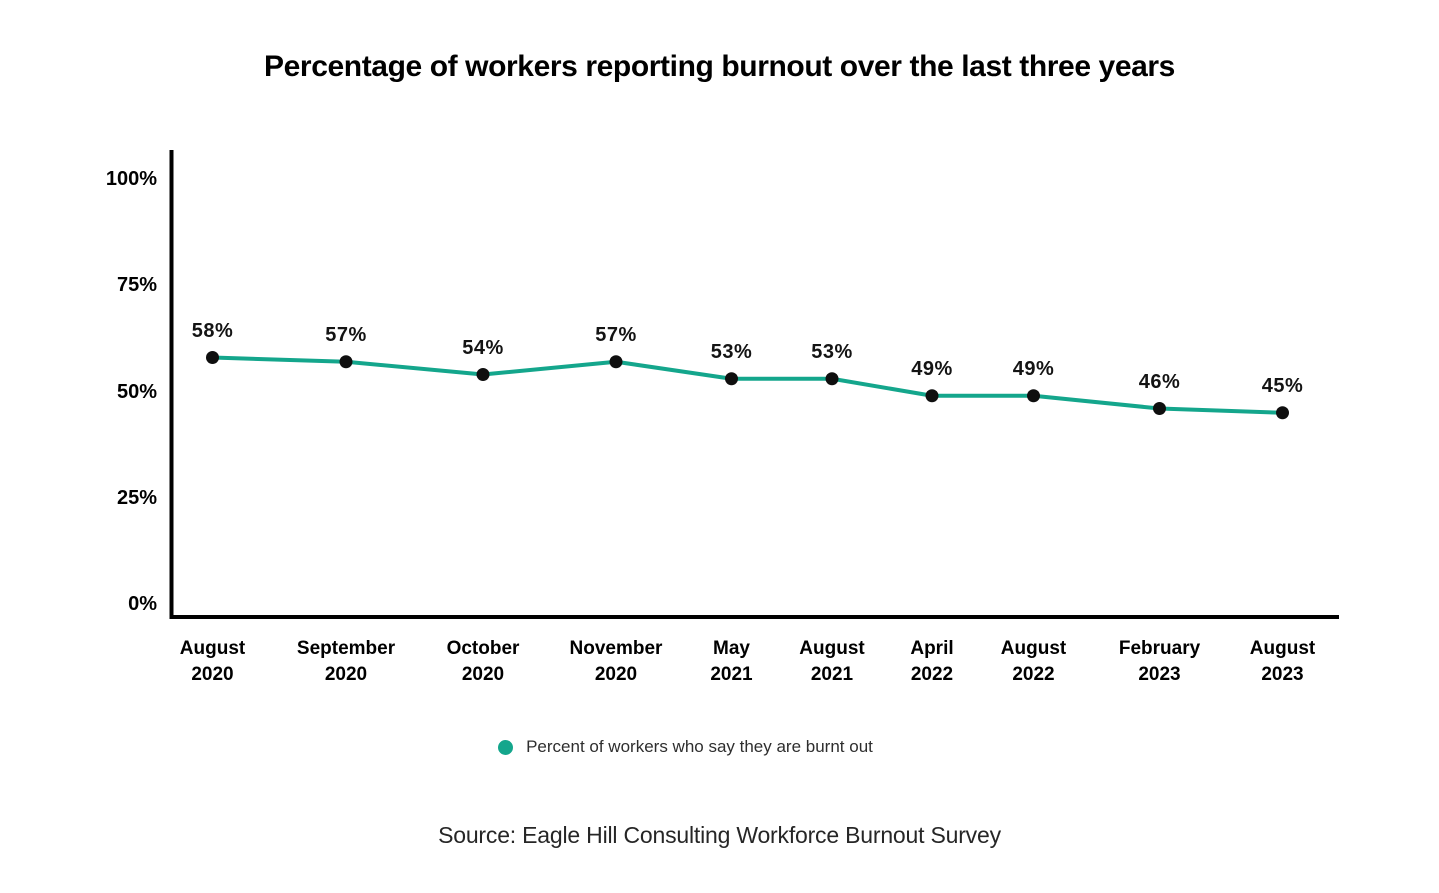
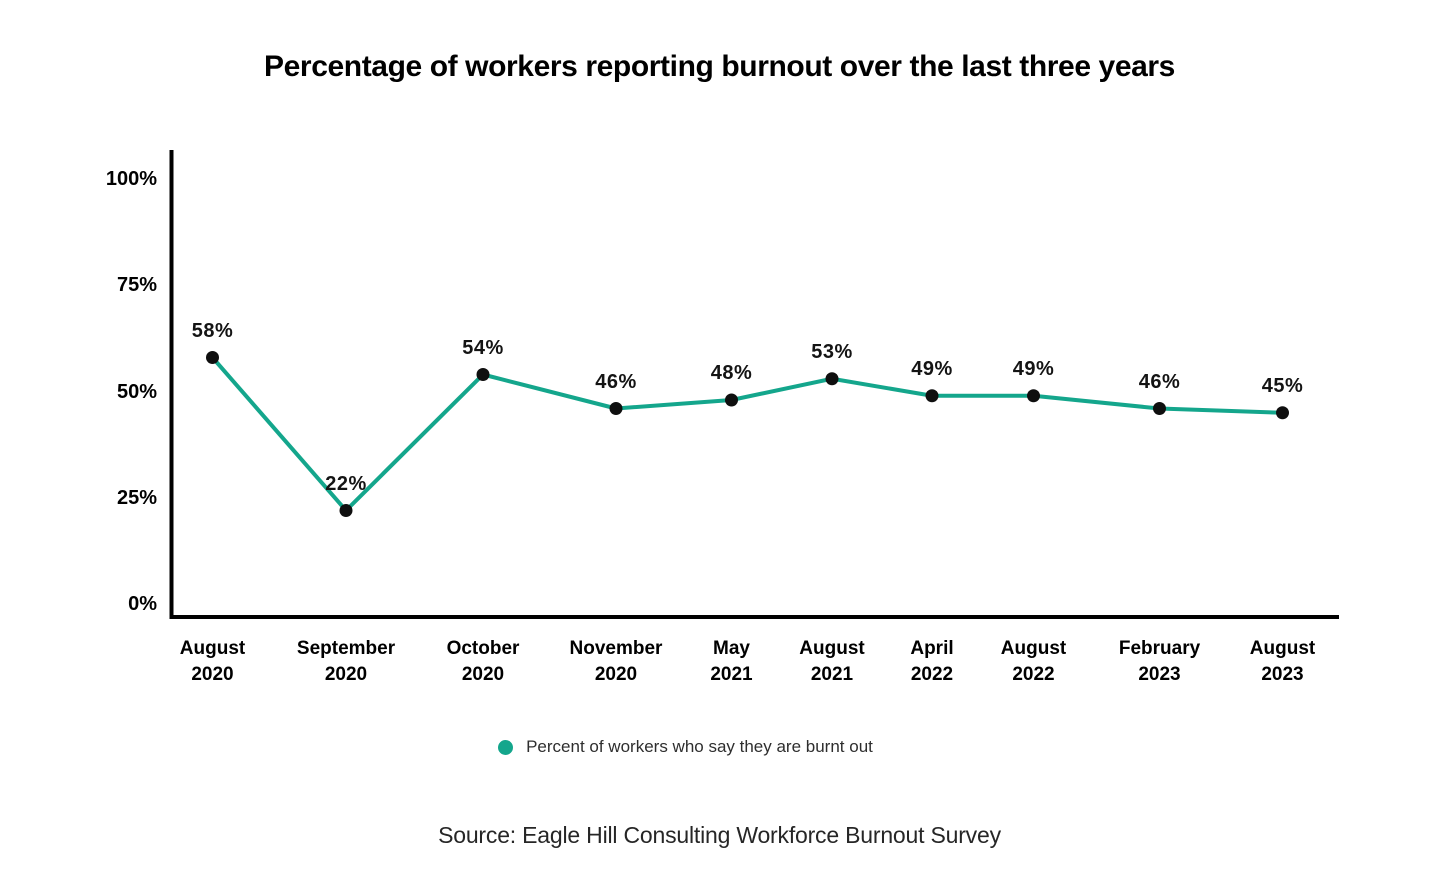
September 2020: 57% -> 22%
November 2020: 57% -> 46%
May 2021: 53% -> 48%
